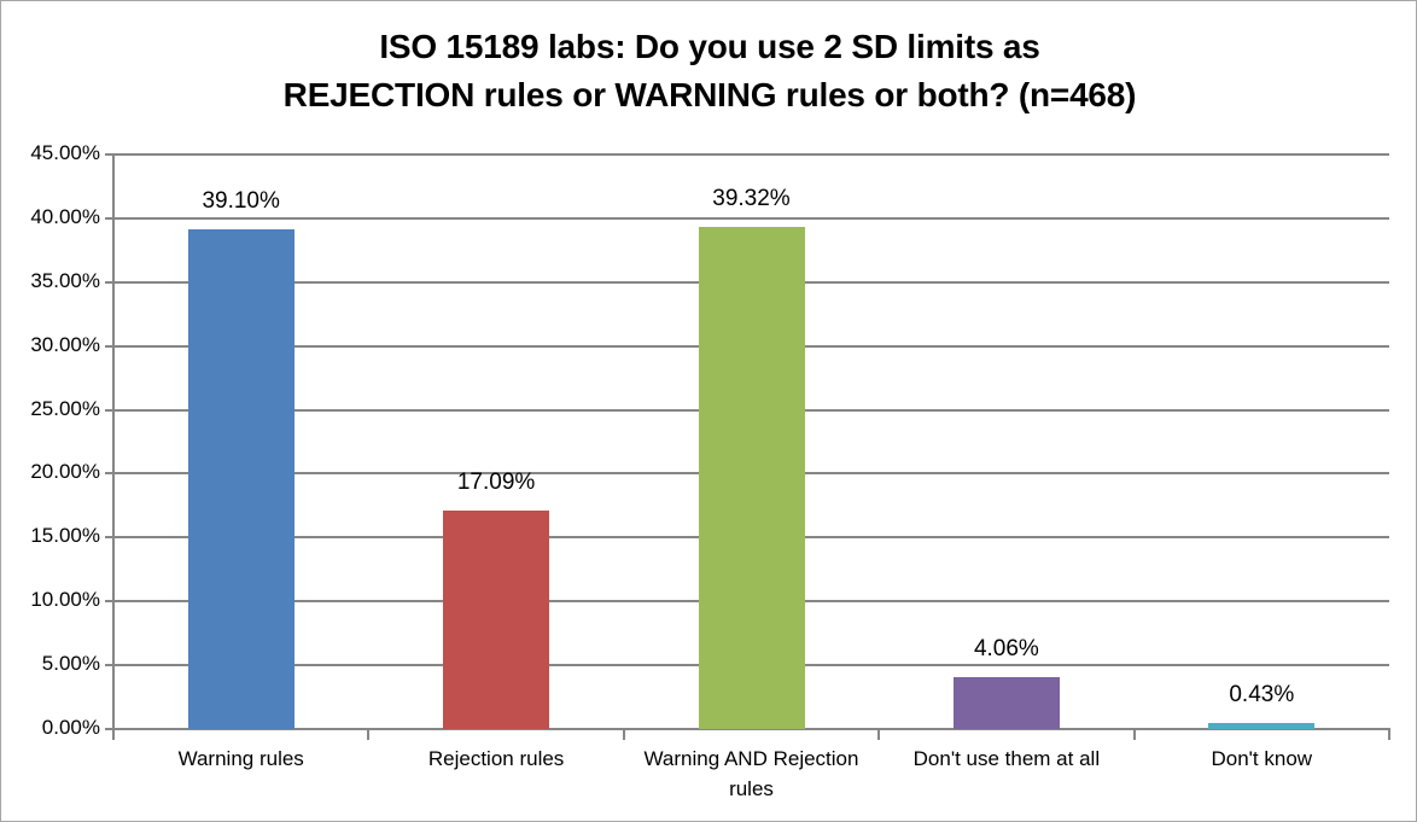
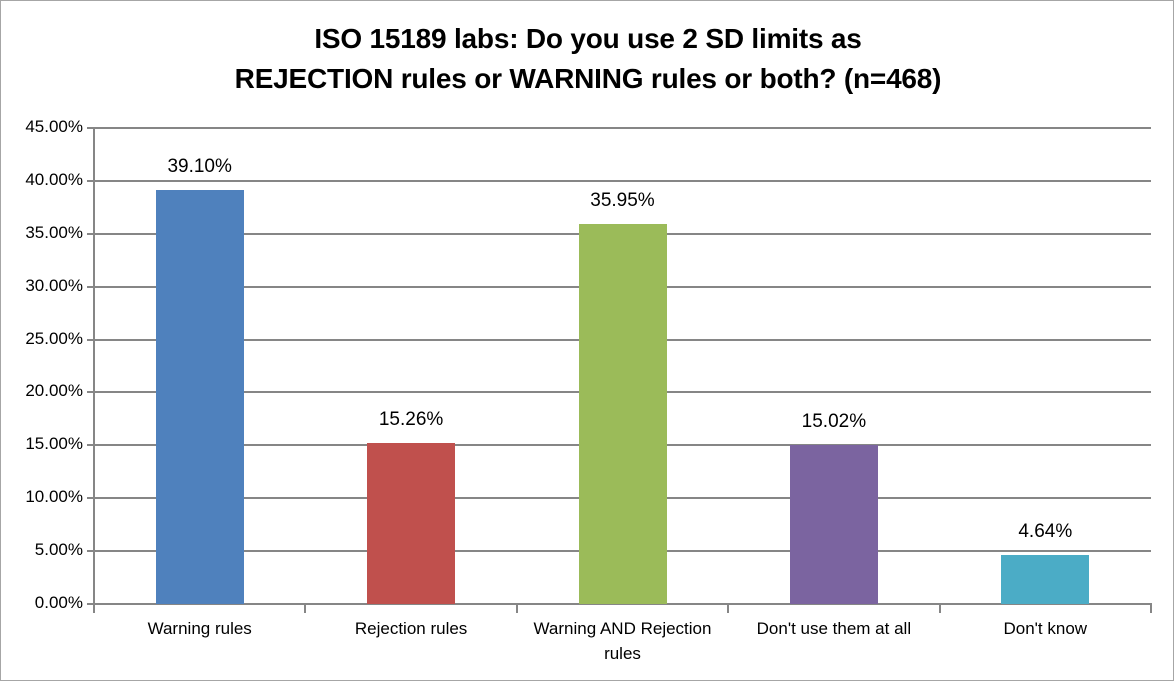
Rejection rules: 17.09% -> 15.26%
Warning AND Rejection rules: 39.32% -> 35.95%
Don't use them at all: 4.06% -> 15.02%
Don't know: 0.43% -> 4.64%
